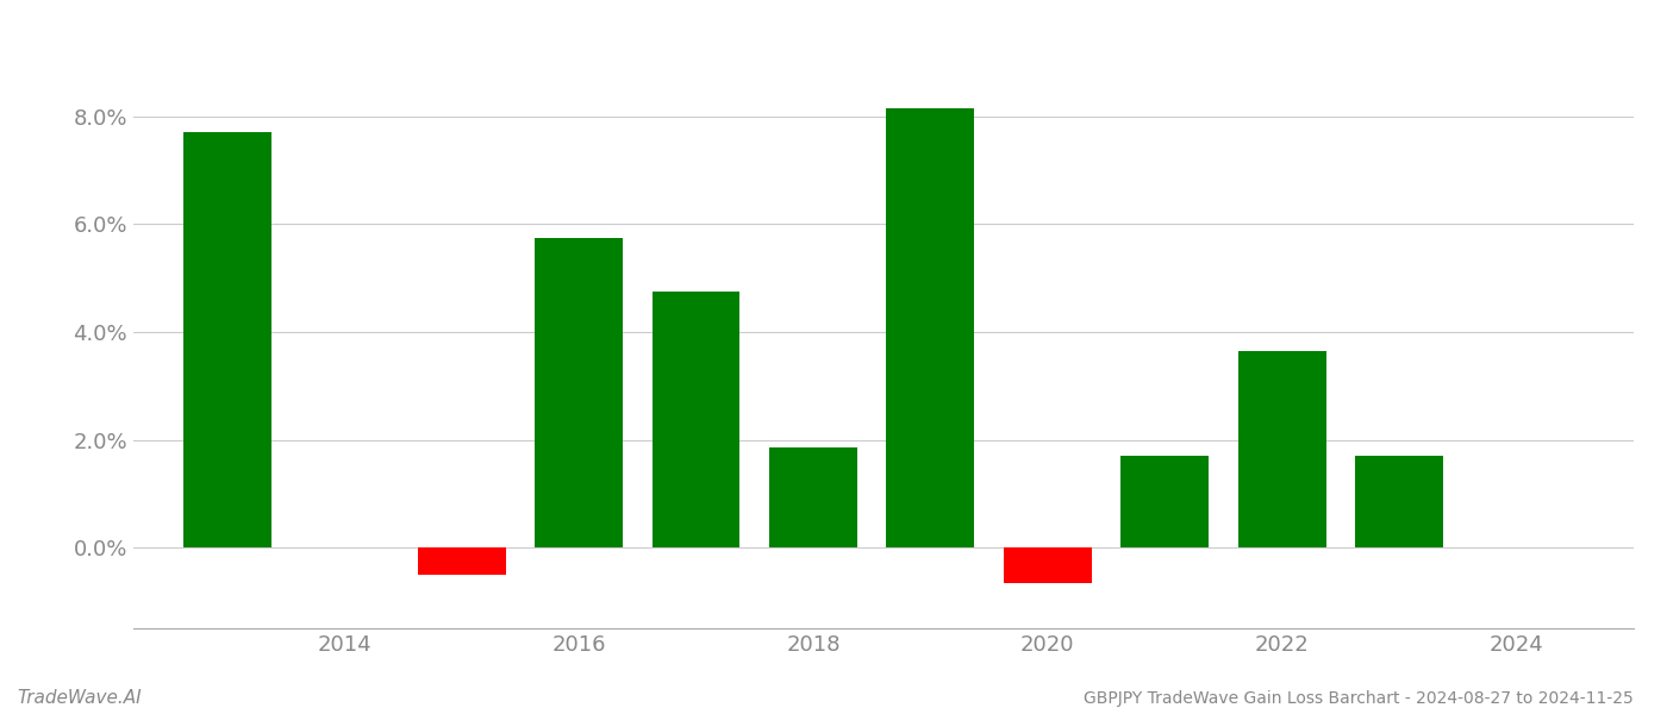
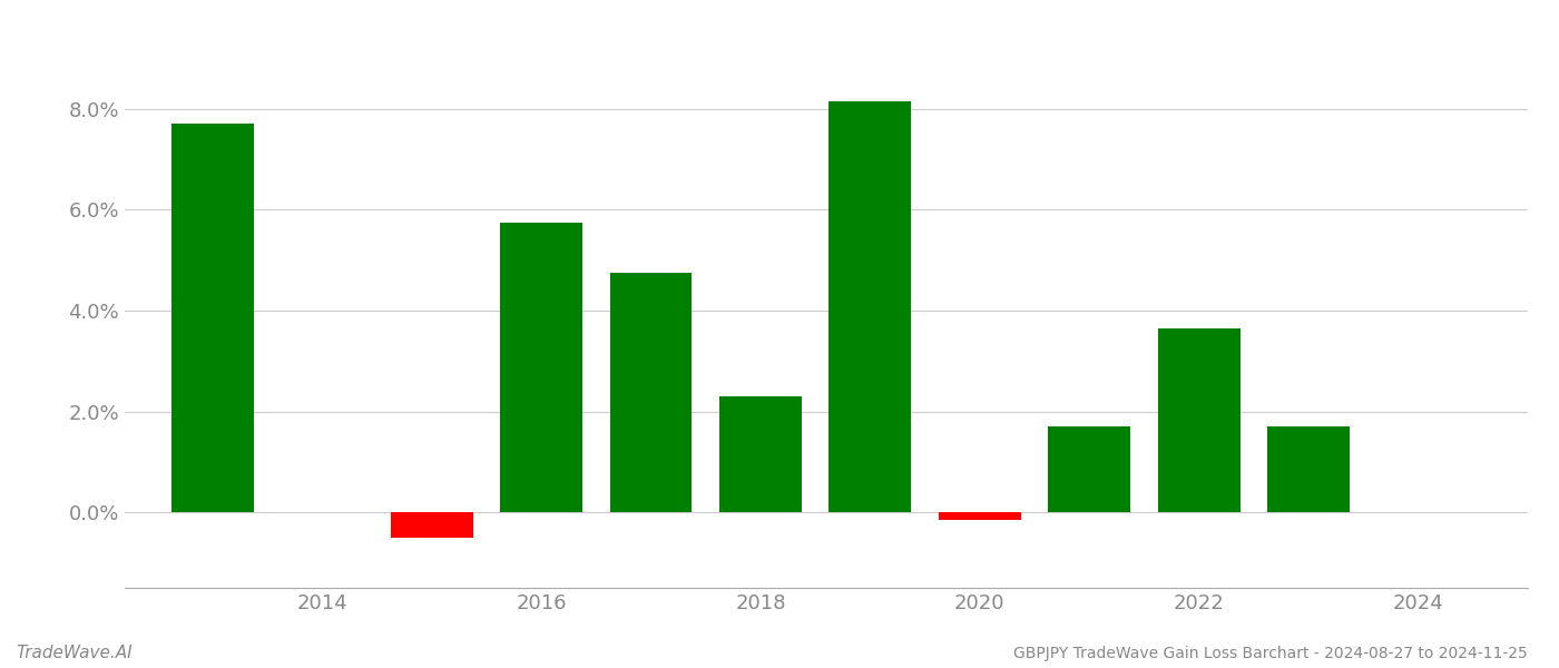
2018: 1.85% -> 2.30%
2020: -0.65% -> -0.15%
